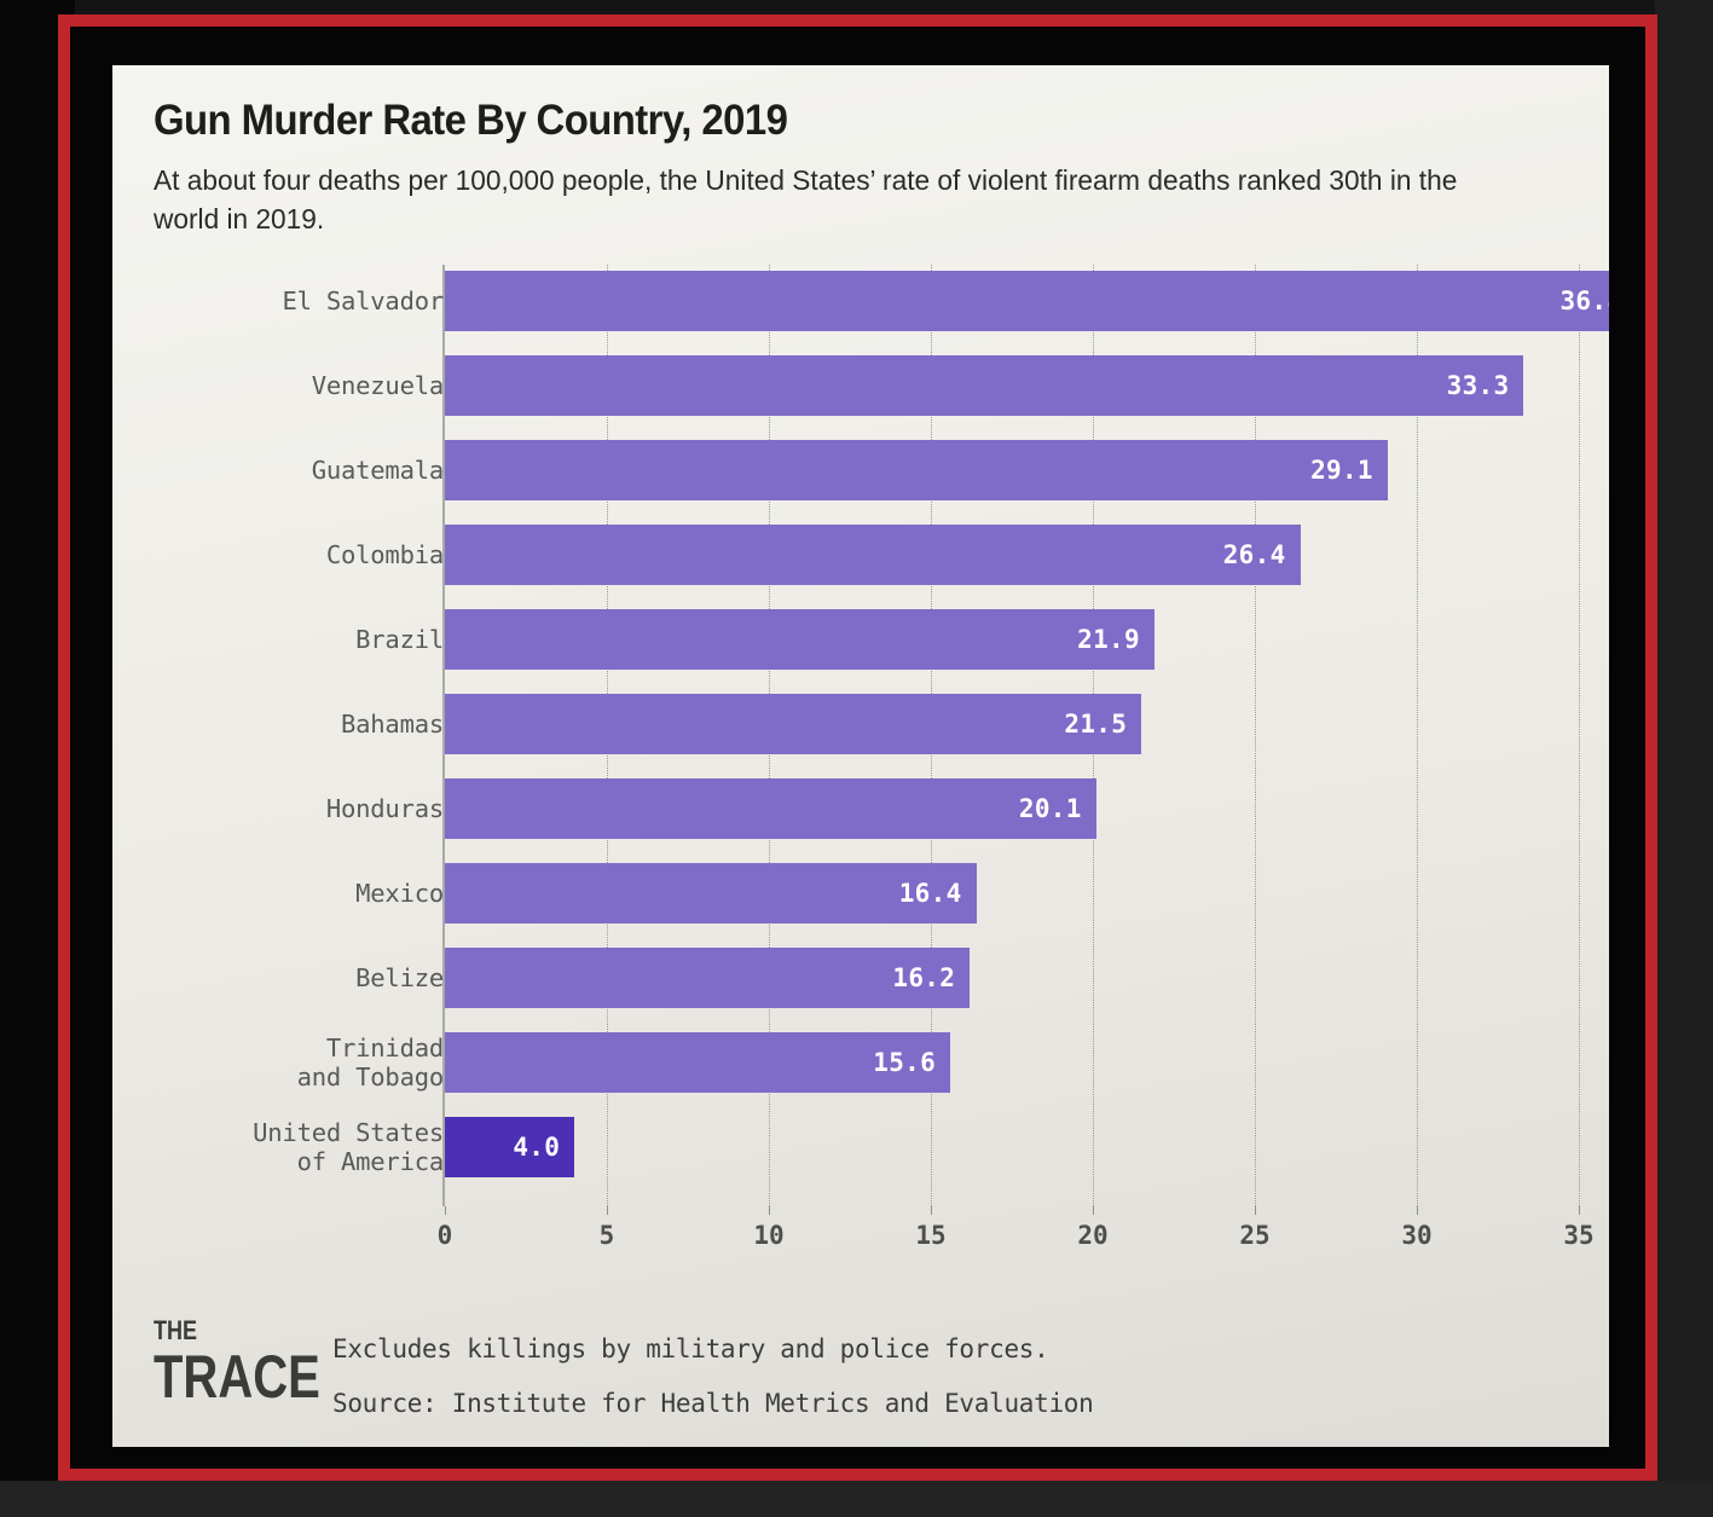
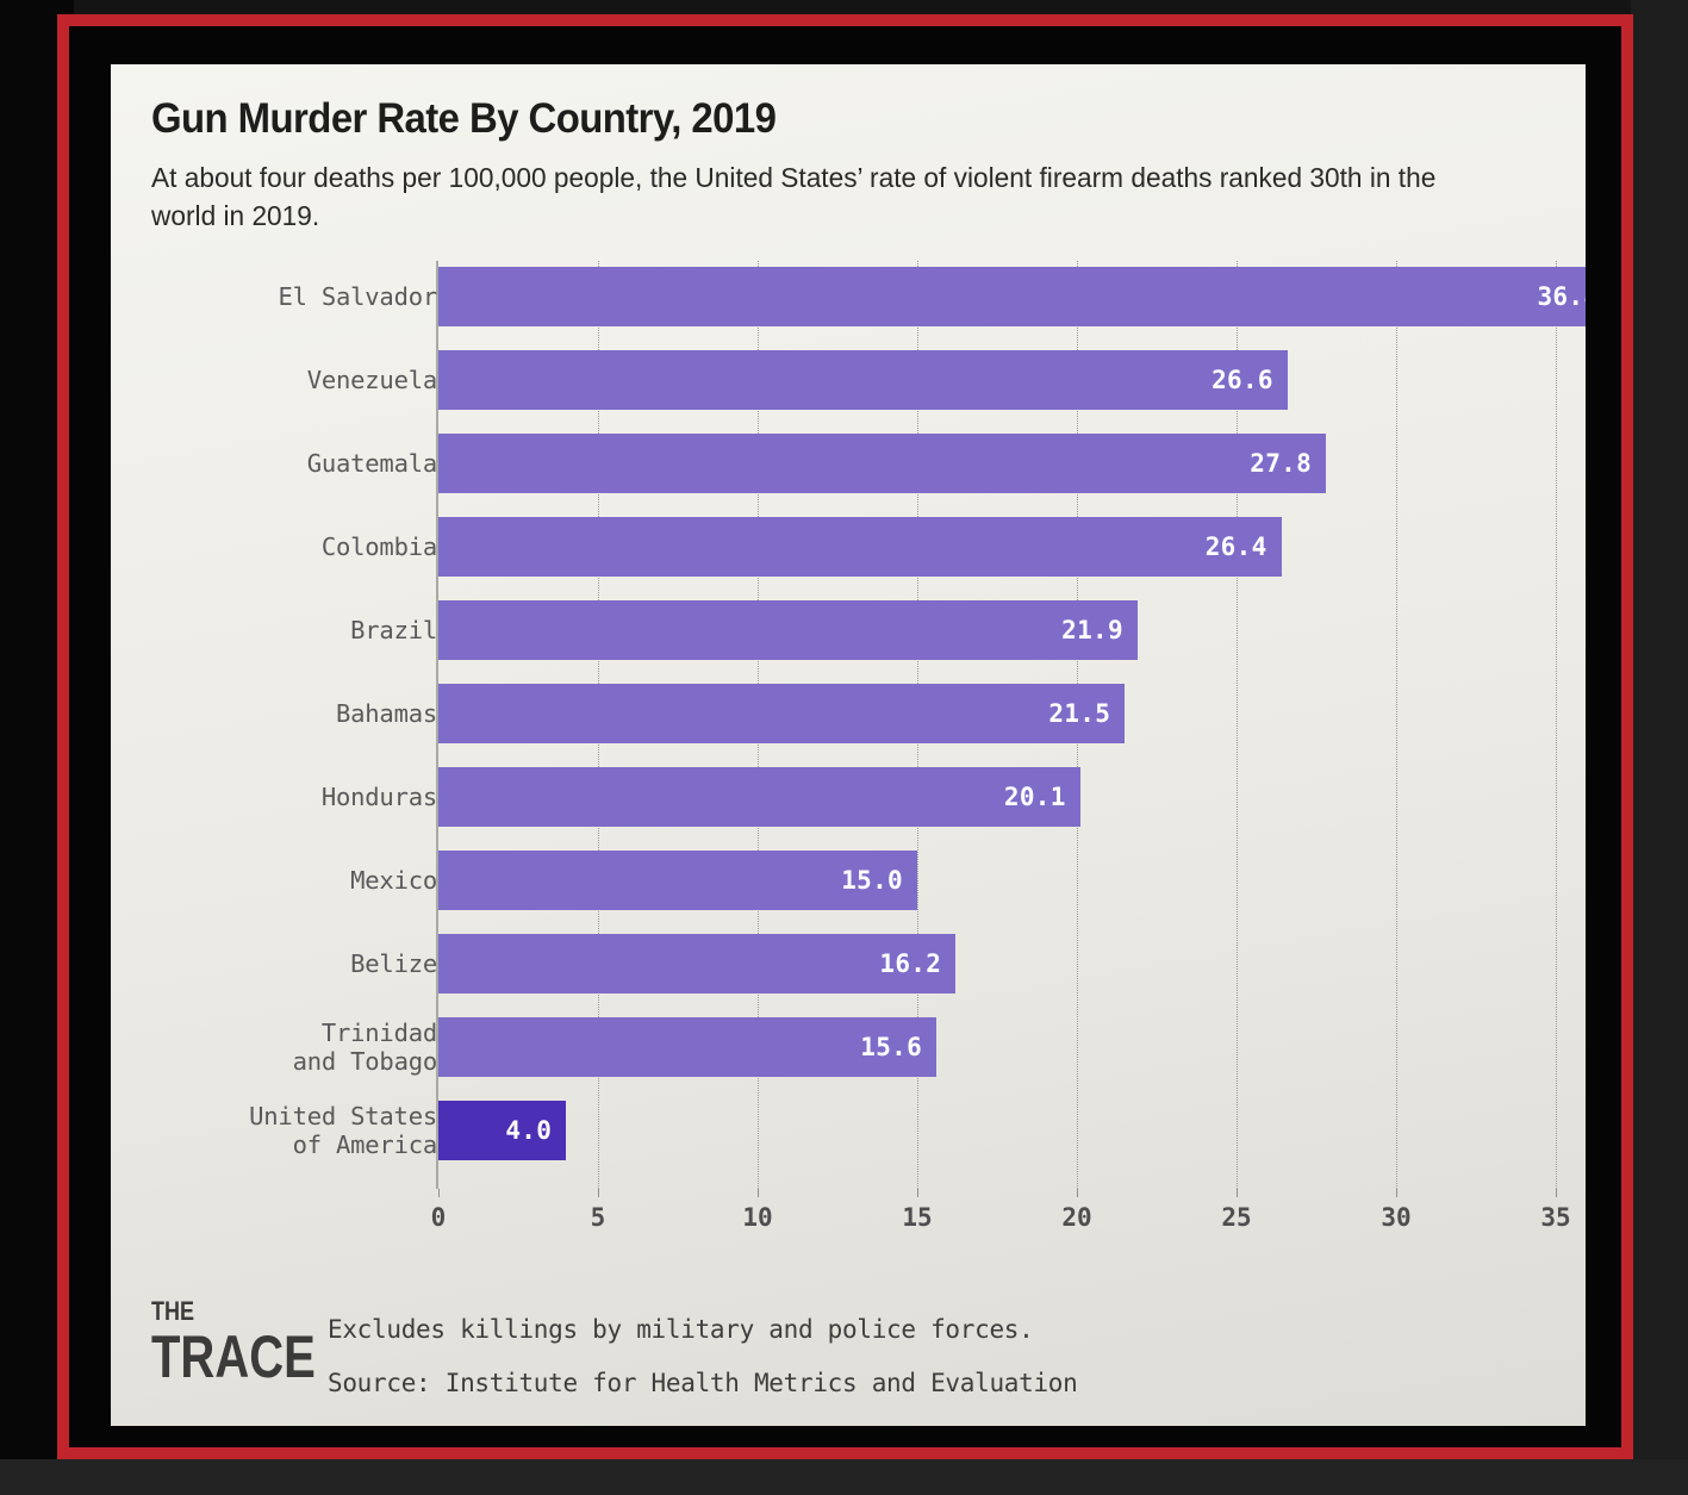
Venezuela: 33.3 -> 26.6
Guatemala: 29.1 -> 27.8
Mexico: 16.4 -> 15.0
